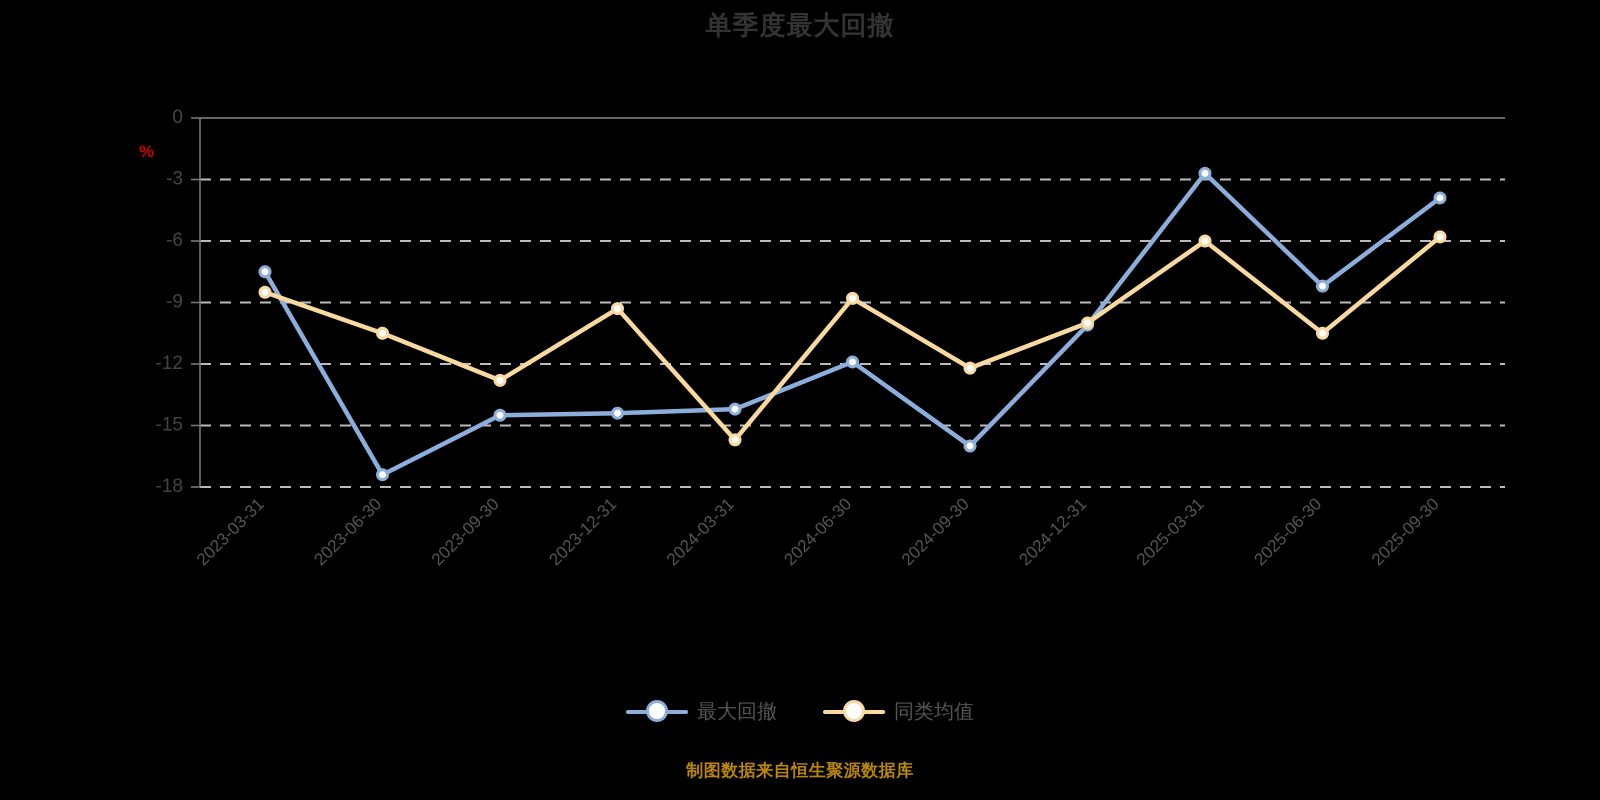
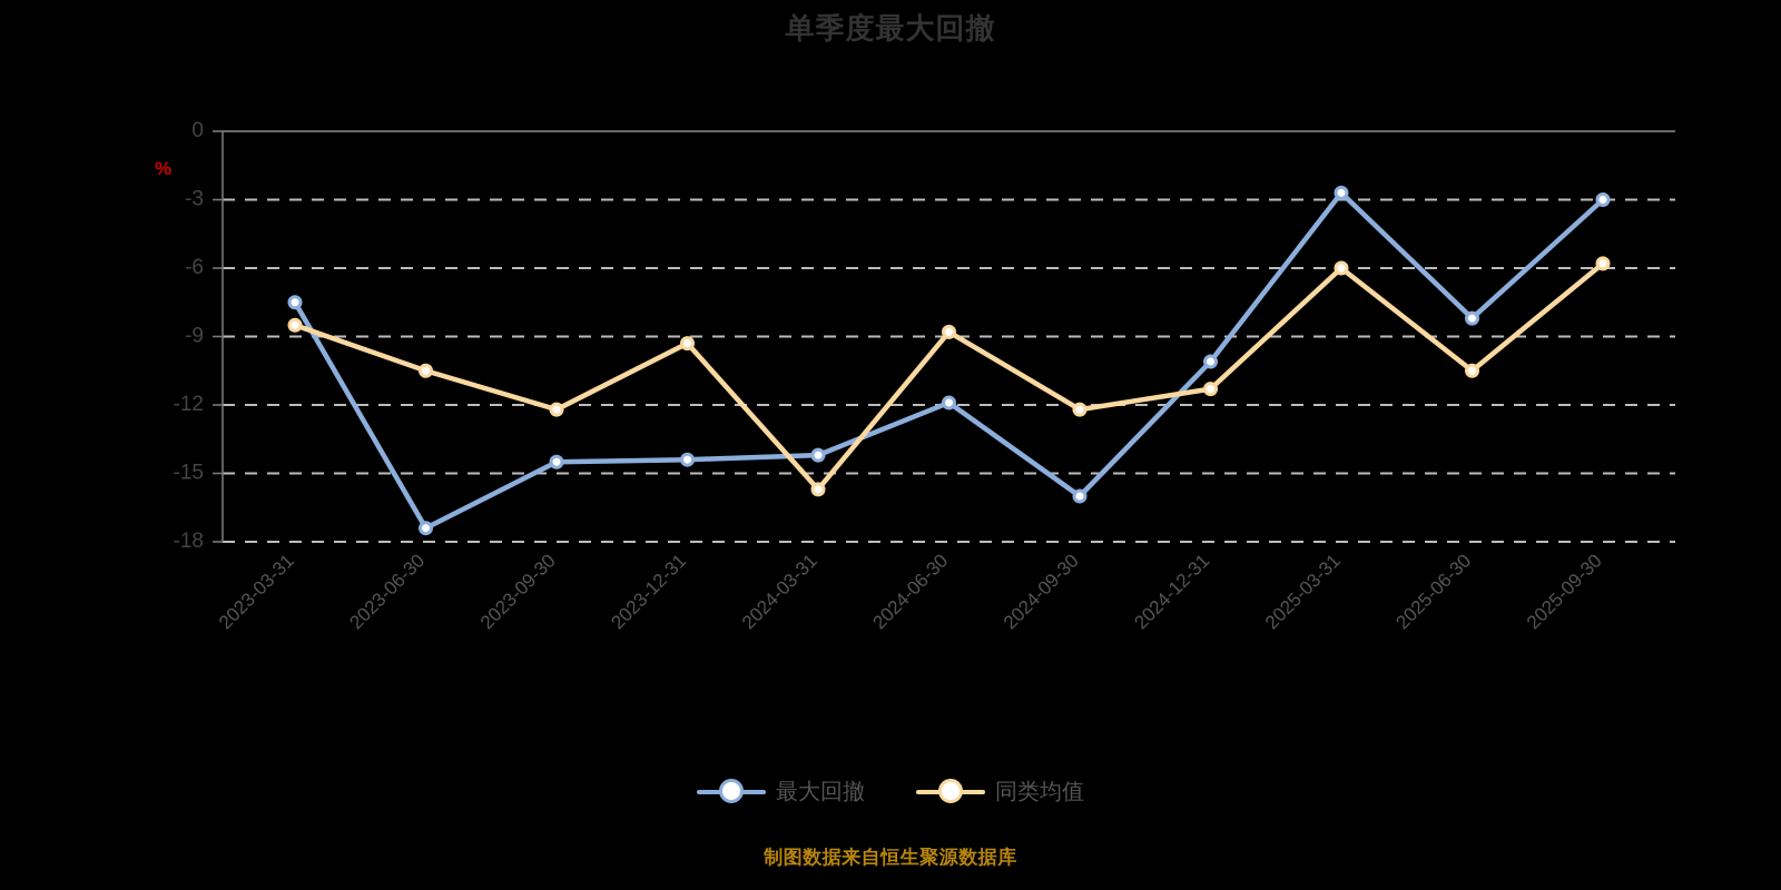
同类均值/2023-09-30: -12.8 -> -12.2
同类均值/2024-12-31: -10.0 -> -11.3
最大回撤/2025-09-30: -3.9 -> -3.0
